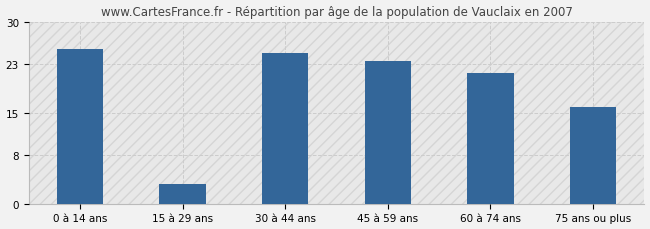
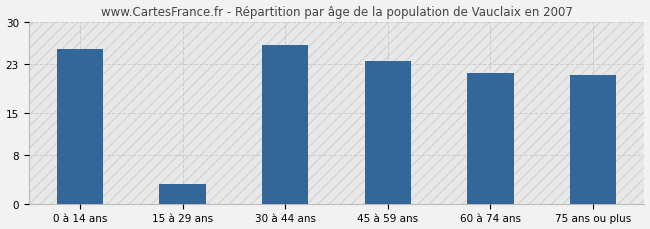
30 à 44 ans: 24.8 -> 26.2
75 ans ou plus: 16.0 -> 21.2
